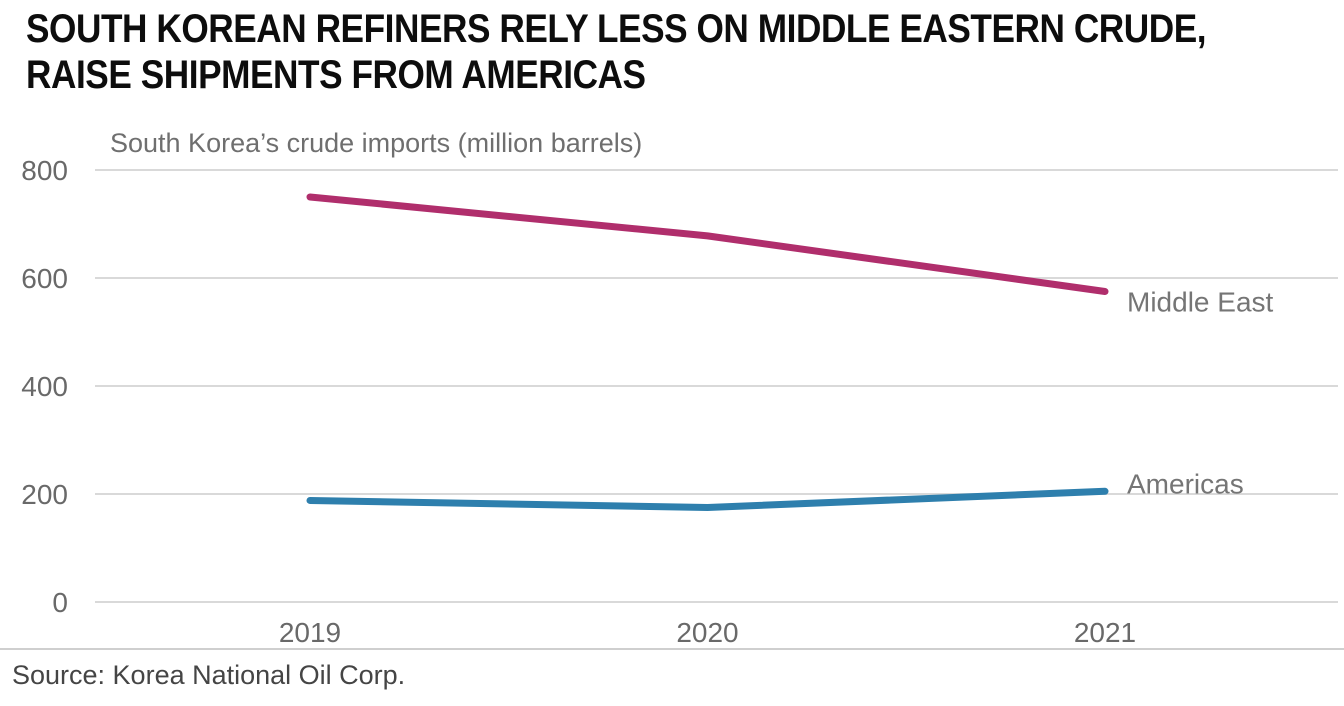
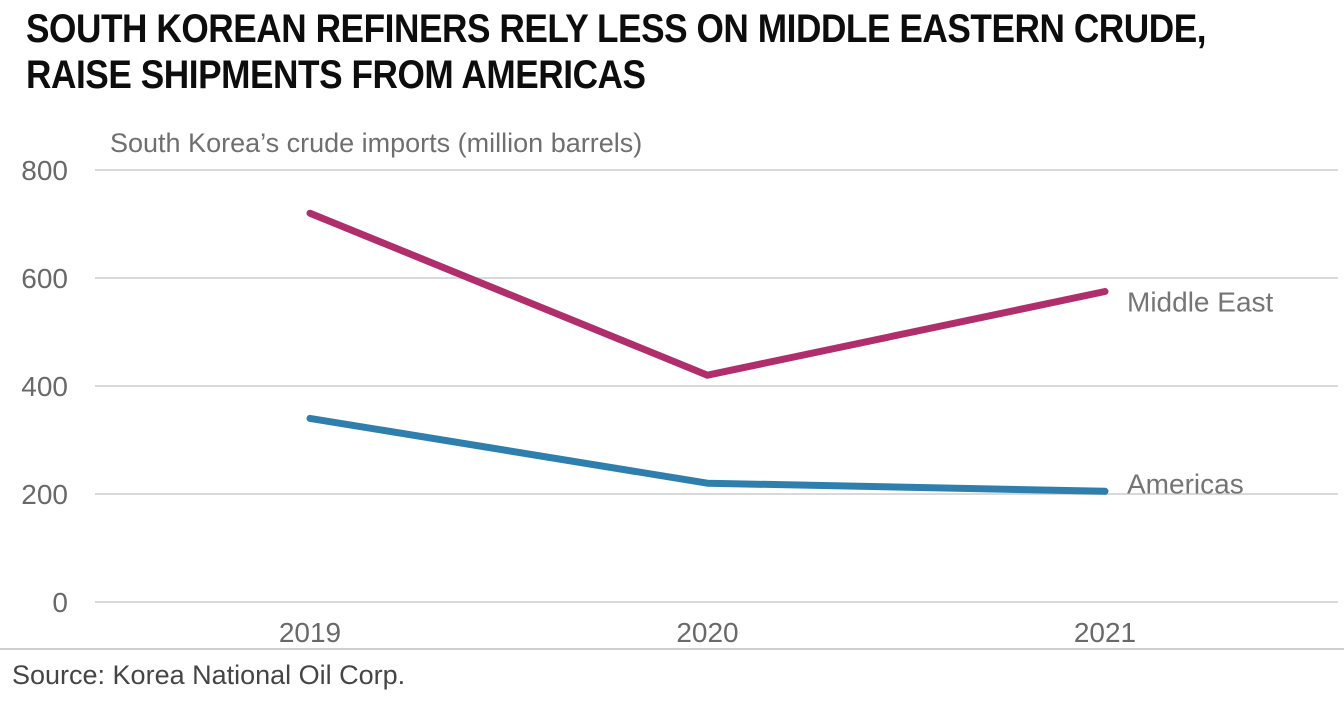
Middle East/2019: 750 -> 720
Americas/2019: 190 -> 340
Middle East/2020: 680 -> 420
Americas/2020: 180 -> 220
